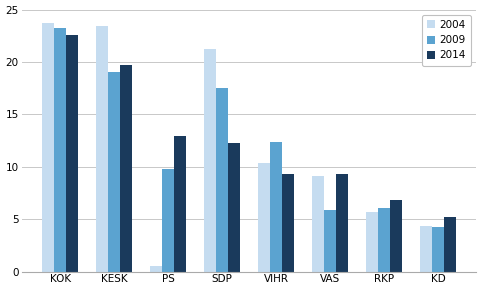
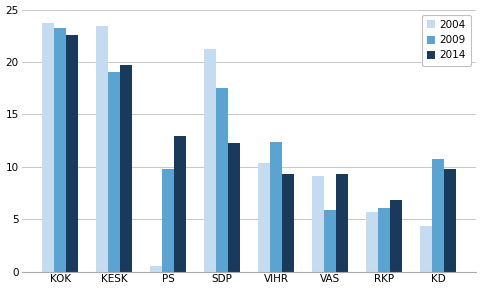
2009/KD: 4.3 -> 10.7
2014/KD: 5.2 -> 9.8
